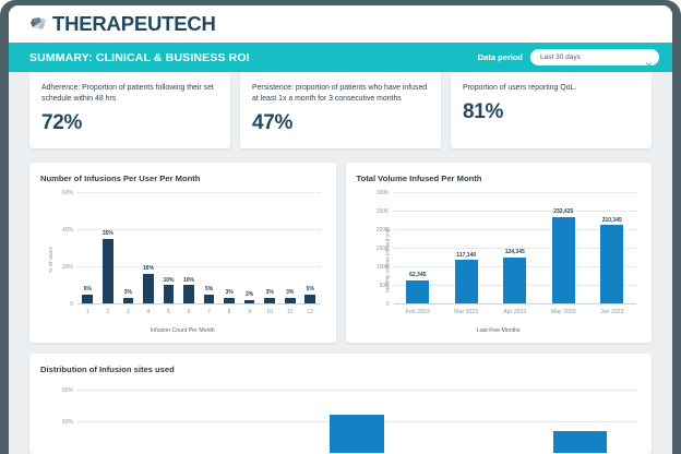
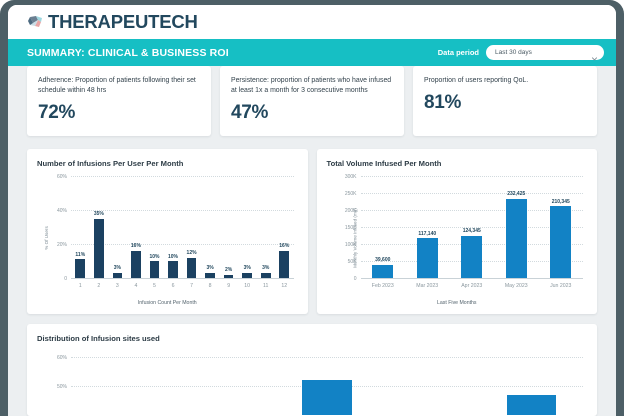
Number of Infusions Per User Per Month/1: 5% -> 11%
Number of Infusions Per User Per Month/7: 5% -> 12%
Number of Infusions Per User Per Month/12: 5% -> 16%
Total Volume Infused Per Month/Feb 2023: 62,345 -> 39,600
